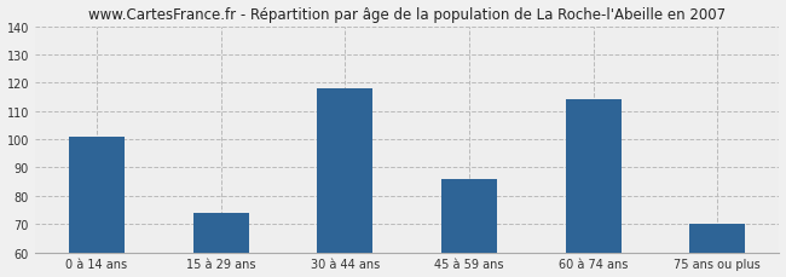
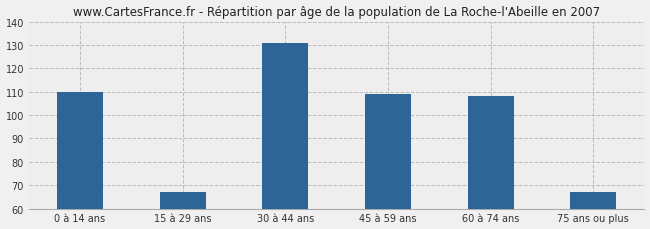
0 à 14 ans: 101 -> 110
15 à 29 ans: 74 -> 67
30 à 44 ans: 118 -> 131
45 à 59 ans: 86 -> 109
60 à 74 ans: 114 -> 108
75 ans ou plus: 70 -> 67
